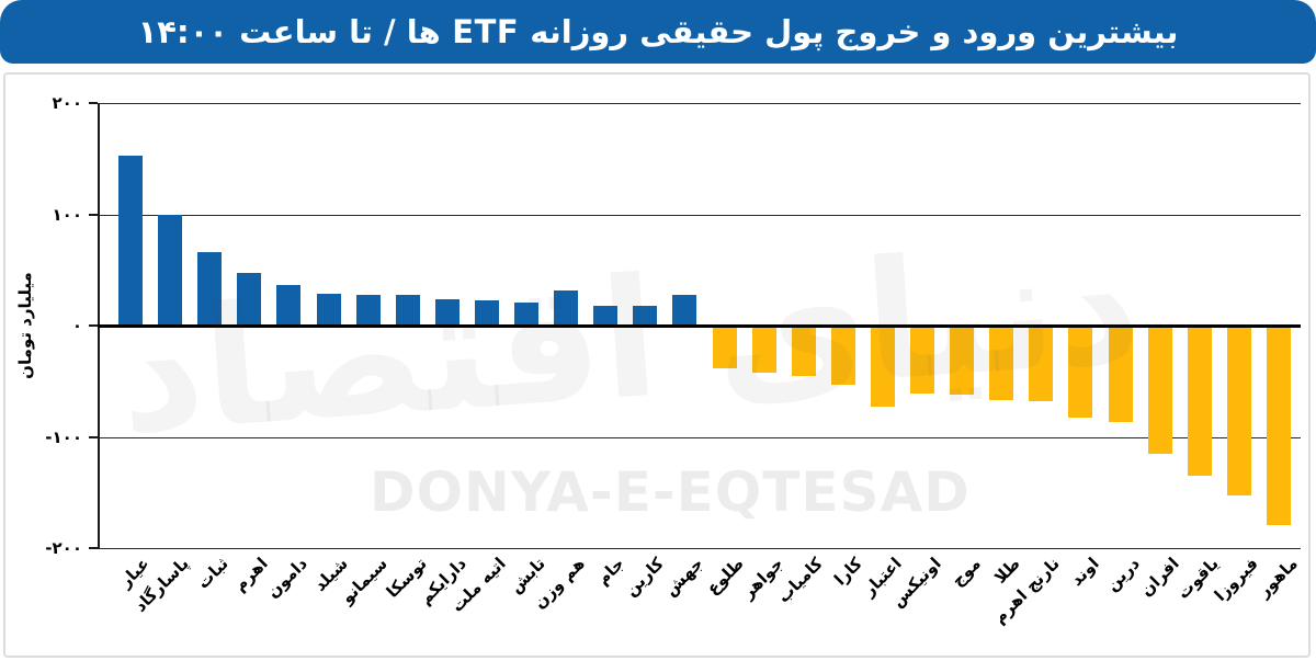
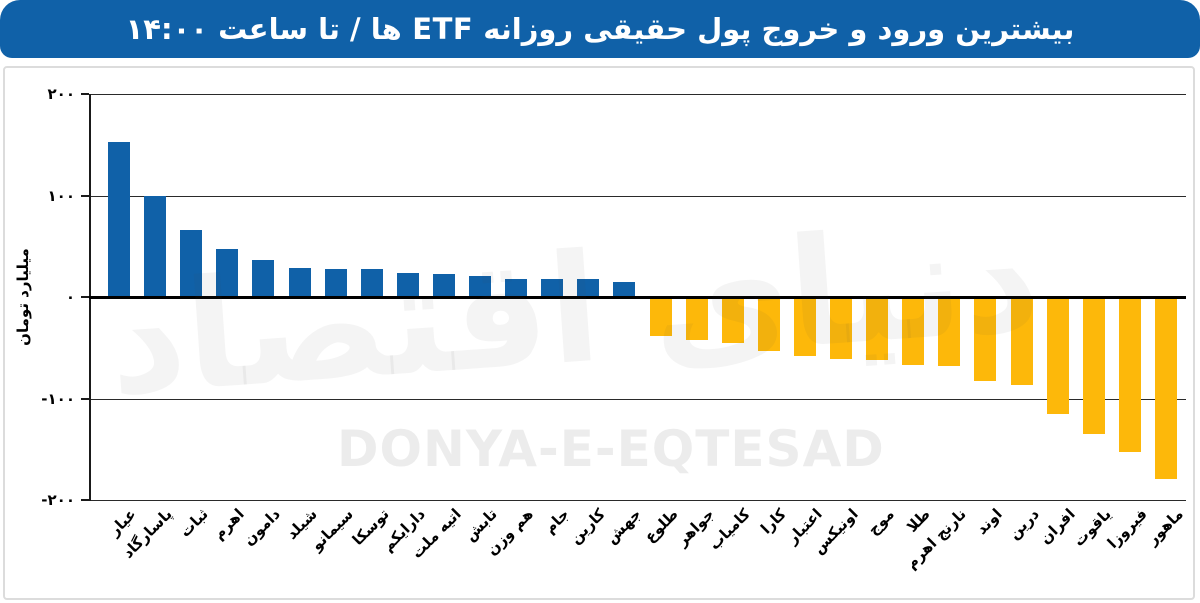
هم وزن: 32 -> 18
جهش: 28 -> 15
اعتبار: -73 -> -58
